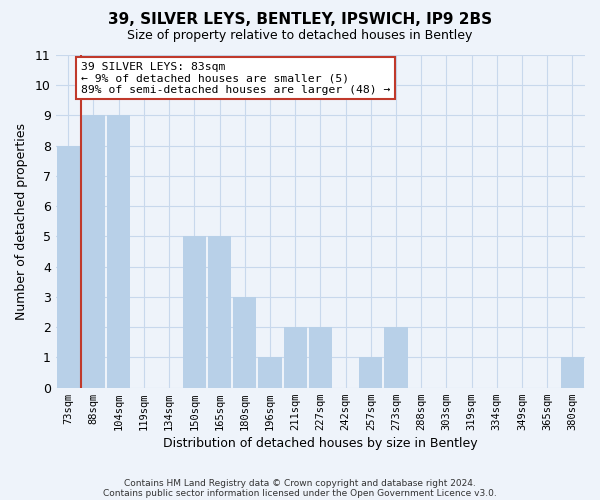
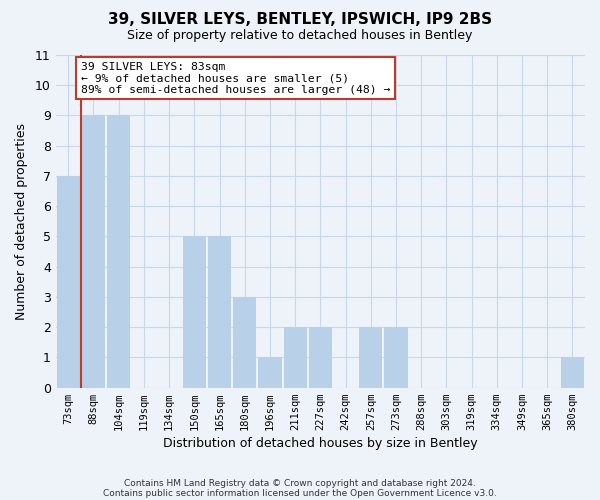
73sqm: 8 -> 7
257sqm: 1 -> 2
